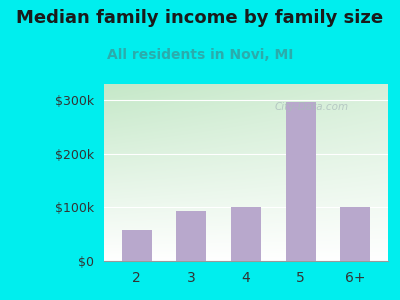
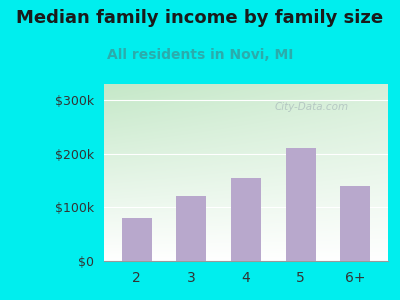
2: $58k -> $80k
3: $94k -> $122k
4: $100k -> $155k
5: $296k -> $210k
6+: $100k -> $140k
